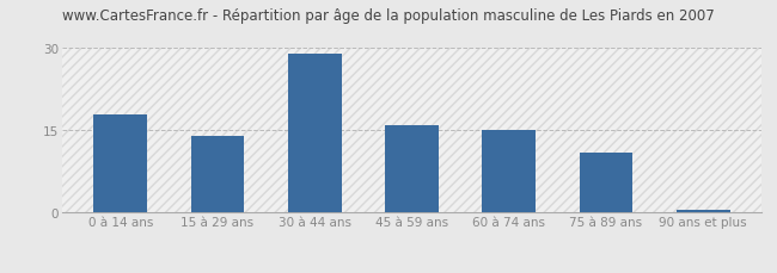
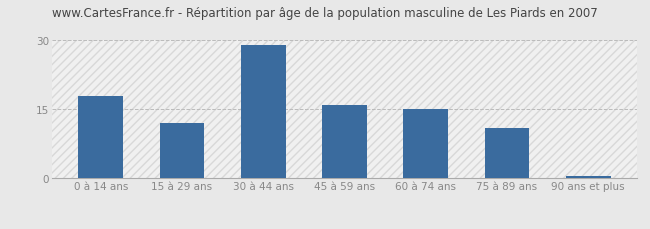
15 à 29 ans: 14.0 -> 12.0
